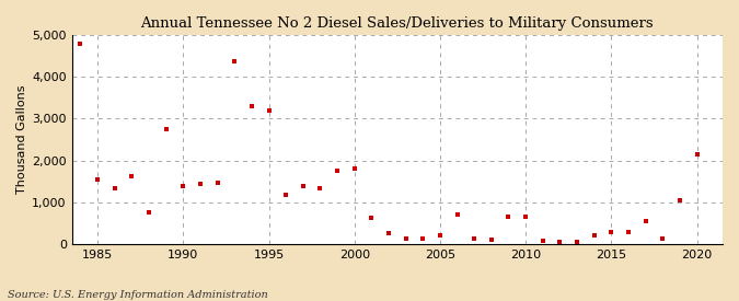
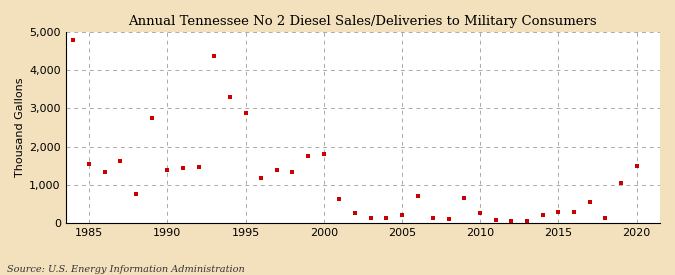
1995: 3,200 -> 2,890
2010: 650 -> 270
2020: 2,150 -> 1,490
